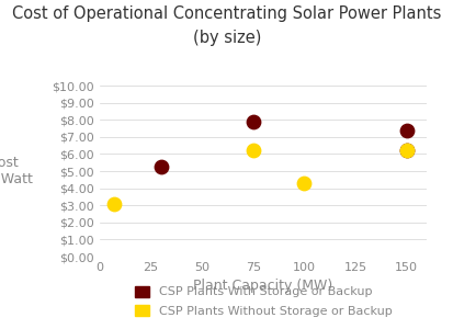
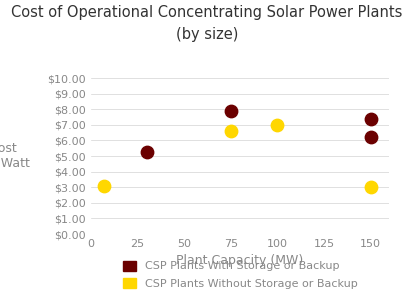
CSP Plants Without Storage or Backup/75: $6.2 -> $6.6
CSP Plants Without Storage or Backup/100: $4.3 -> $7.0
CSP Plants Without Storage or Backup/150: $6.2 -> $3.0
